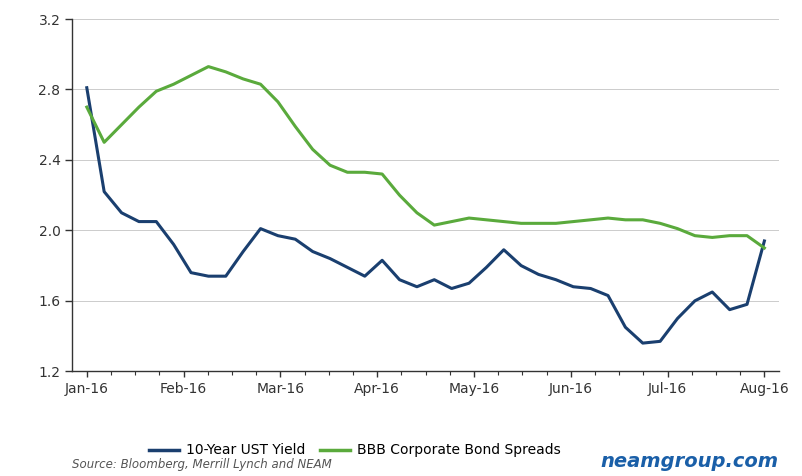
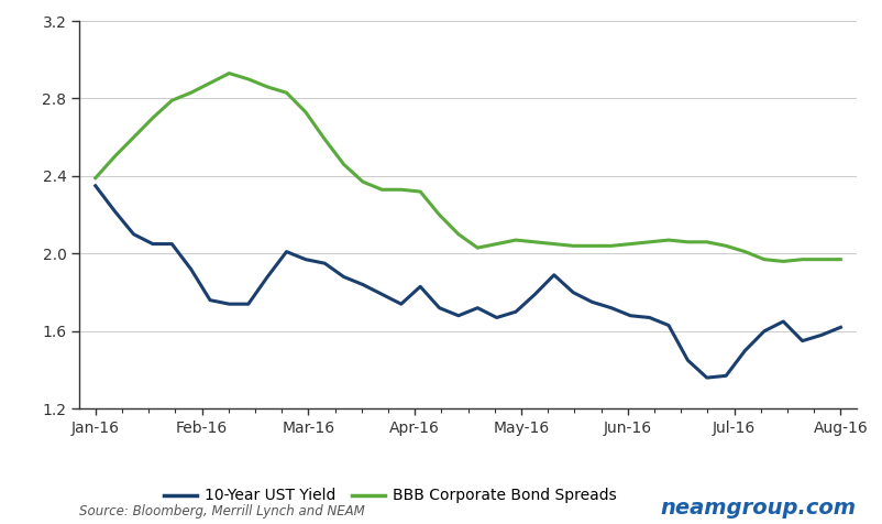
10-Year UST Yield/Jan-16: 2.81 -> 2.35
BBB Corporate Bond Spreads/Jan-16: 2.70 -> 2.39
10-Year UST Yield/Aug-16: 1.94 -> 1.62
BBB Corporate Bond Spreads/Aug-16: 1.90 -> 1.97
